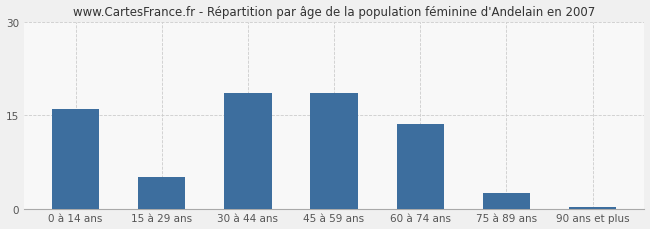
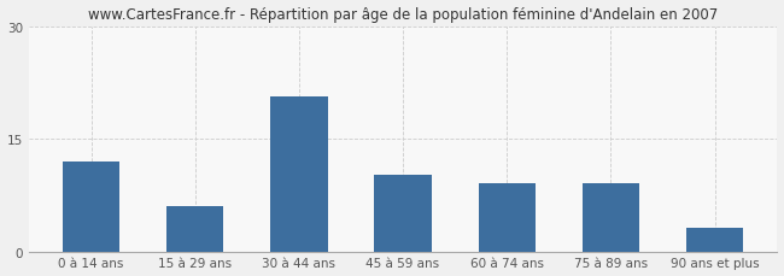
0 à 14 ans: 16.0 -> 12.0
15 à 29 ans: 5.0 -> 6.0
30 à 44 ans: 18.5 -> 20.6
45 à 59 ans: 18.5 -> 10.2
60 à 74 ans: 13.5 -> 9.0
75 à 89 ans: 2.5 -> 9.0
90 ans et plus: 0.3 -> 3.2
